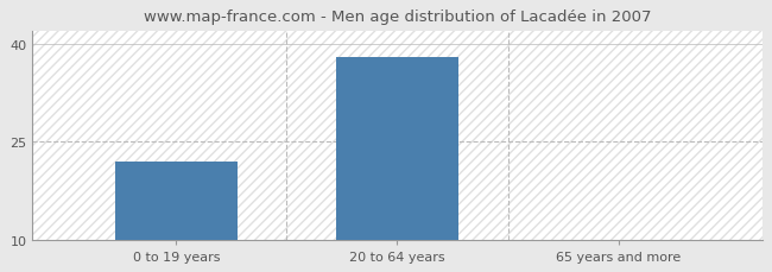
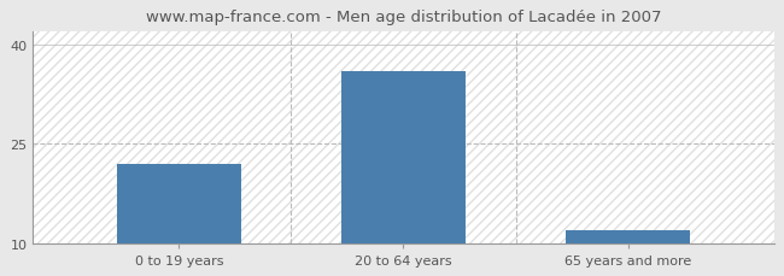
20 to 64 years: 38 -> 36
65 years and more: 10 -> 12
